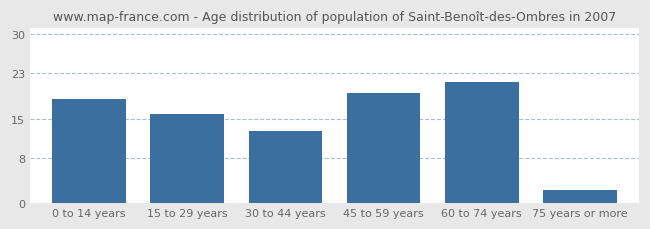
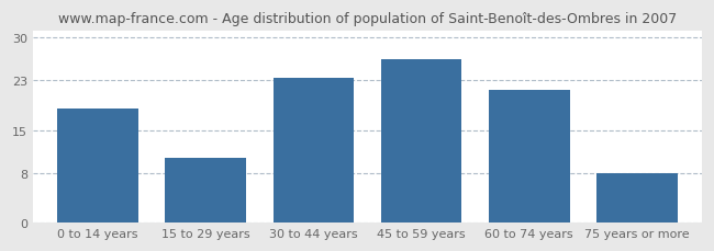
15 to 29 years: 15.8 -> 10.5
30 to 44 years: 12.8 -> 23.5
45 to 59 years: 19.6 -> 26.5
75 years or more: 2.4 -> 8.0
